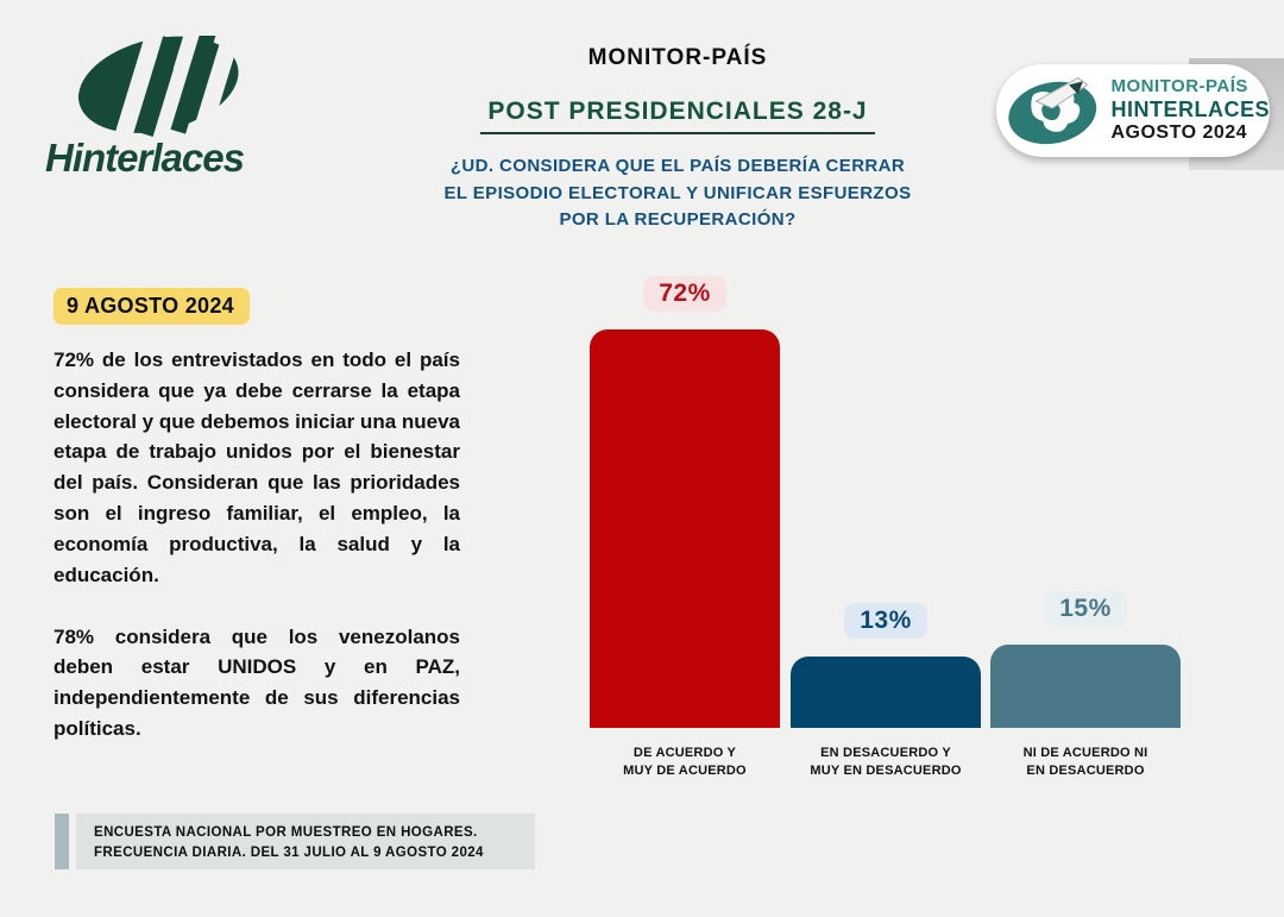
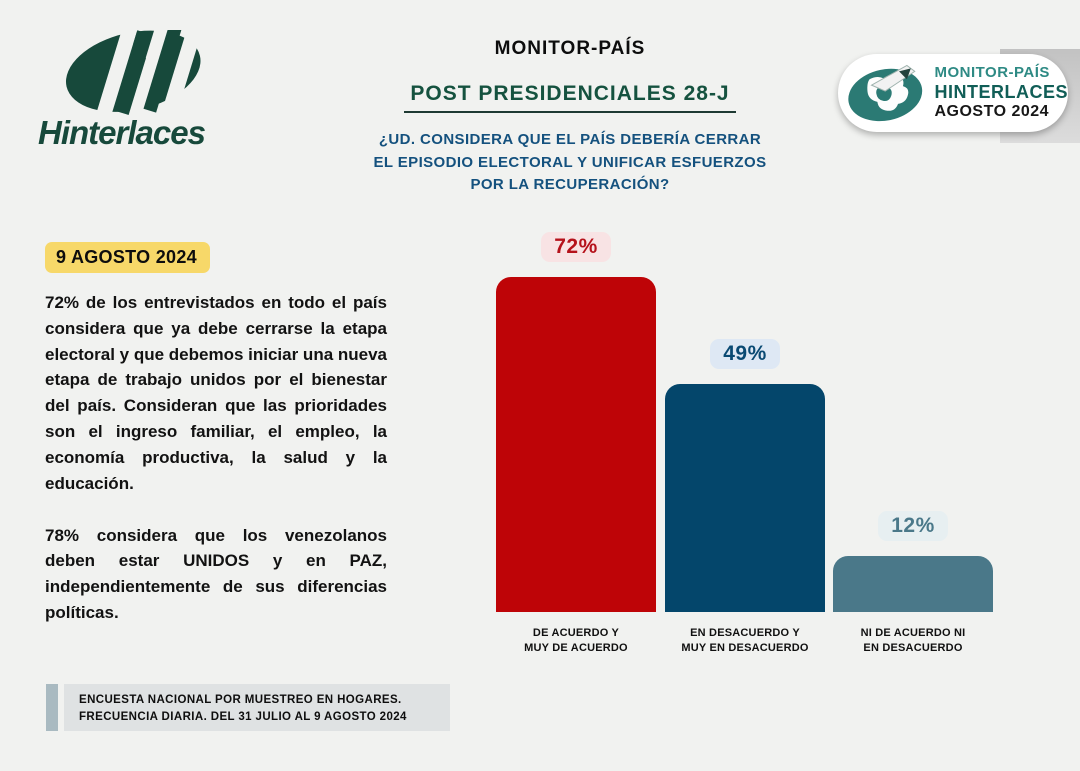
EN DESACUERDO Y MUY EN DESACUERDO: 13% -> 49%
NI DE ACUERDO NI EN DESACUERDO: 15% -> 12%
